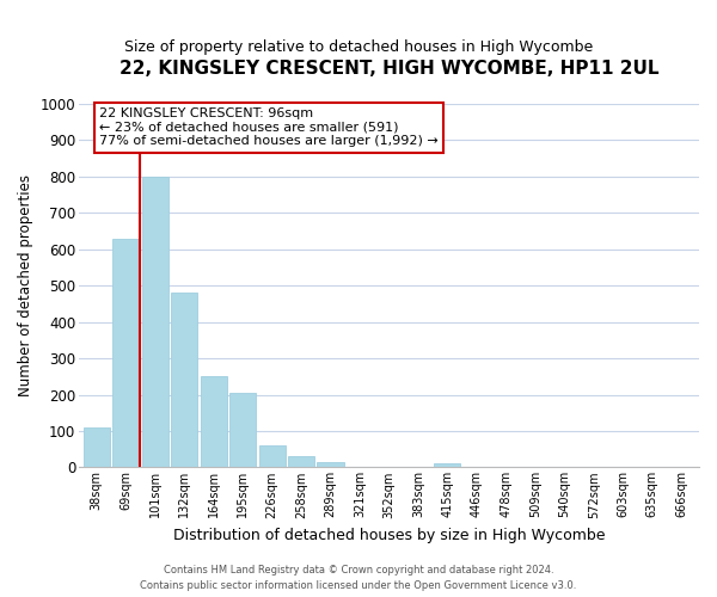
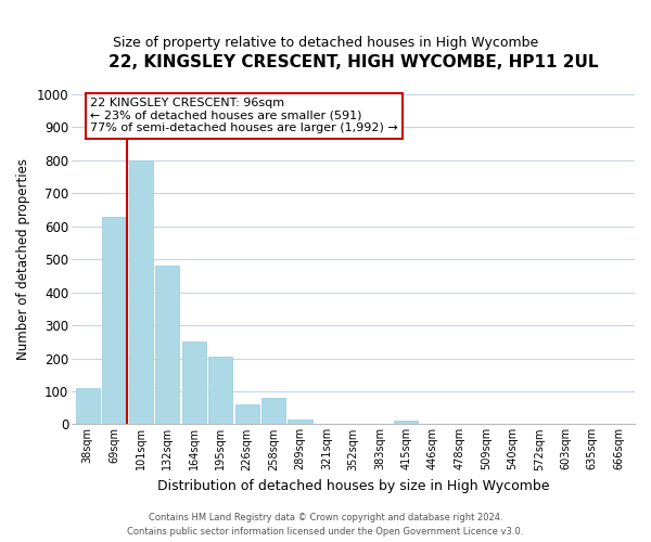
258sqm: 30 -> 80
